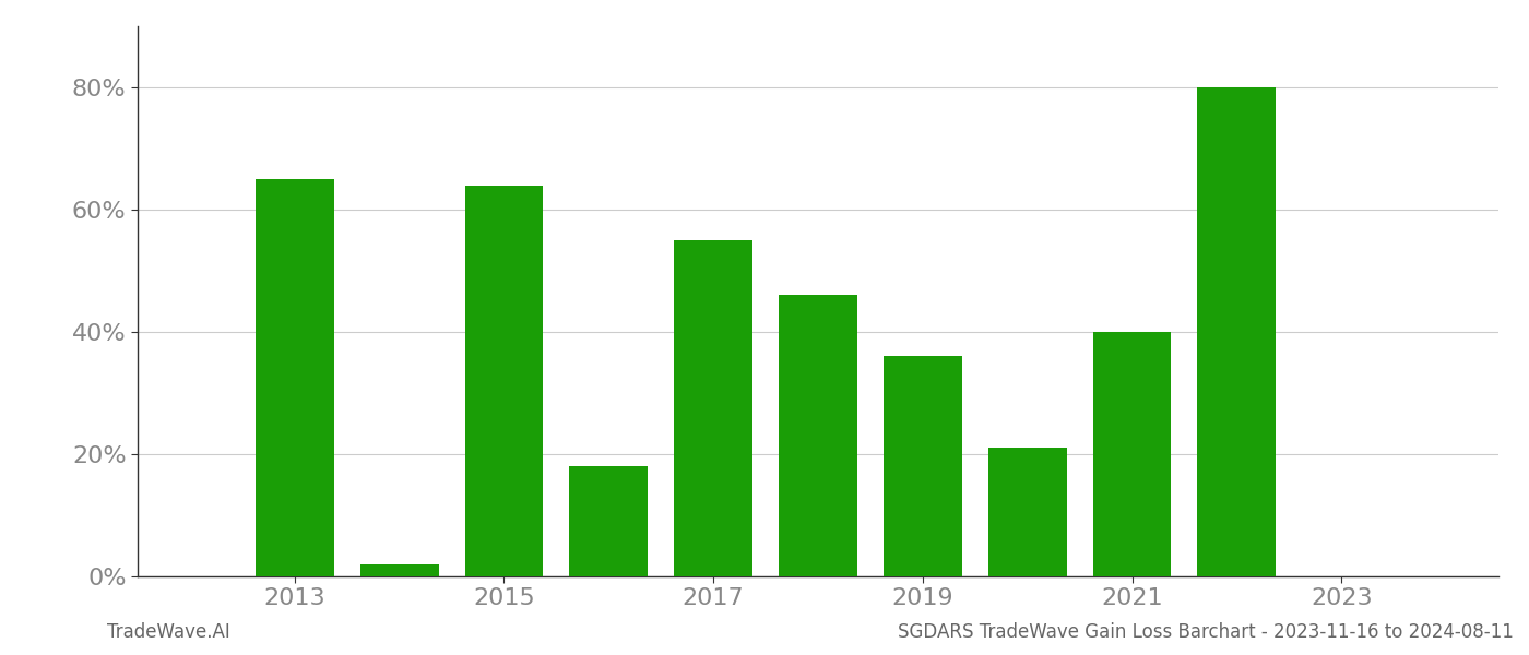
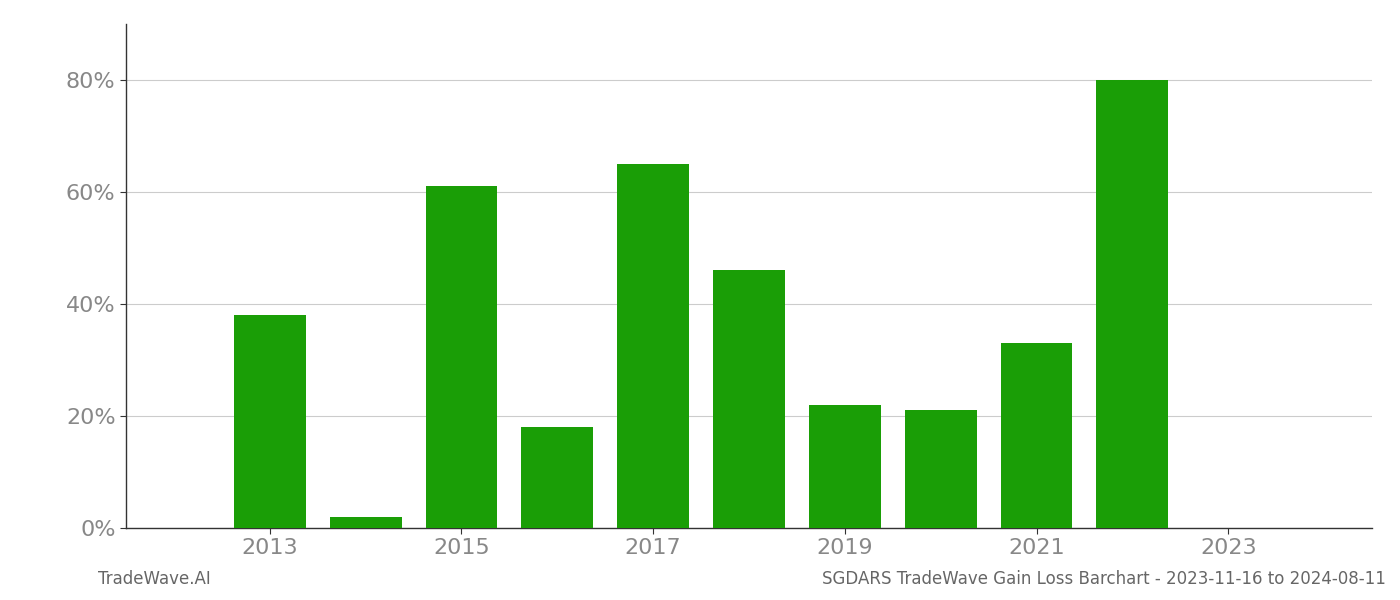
2013: 65% -> 38%
2015: 64% -> 61%
2017: 55% -> 65%
2019: 36% -> 22%
2021: 40% -> 33%
